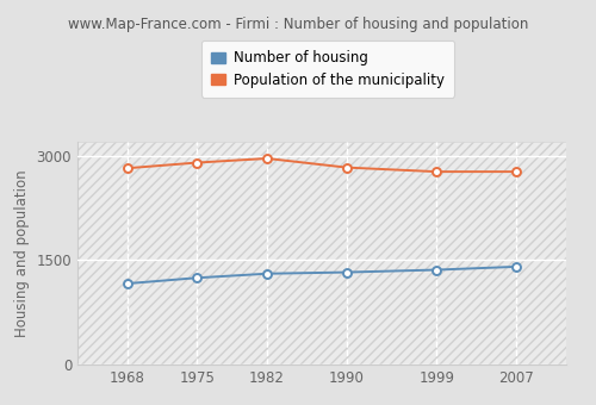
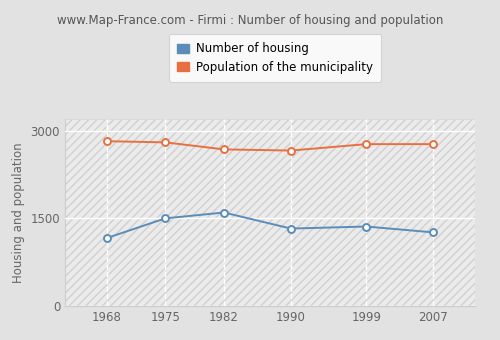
Number of housing/1975: 1240 -> 1500
Population of the municipality/1975: 2900 -> 2800
Number of housing/1982: 1300 -> 1600
Population of the municipality/1982: 2960 -> 2680
Population of the municipality/1990: 2830 -> 2660
Number of housing/2007: 1400 -> 1260
